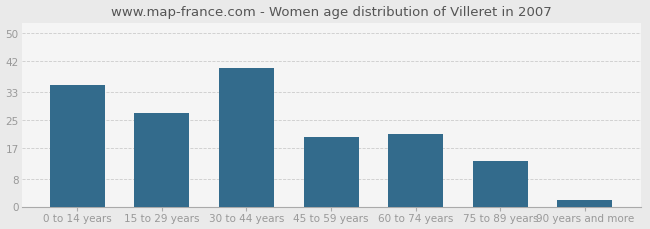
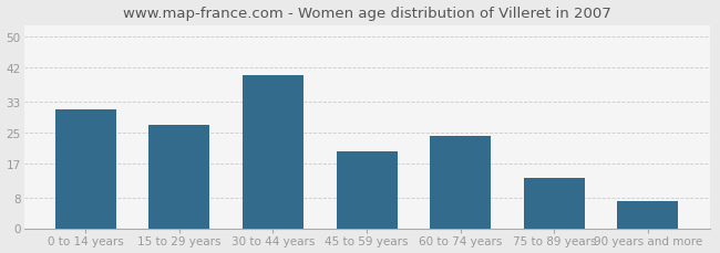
0 to 14 years: 35 -> 31
60 to 74 years: 21 -> 24
90 years and more: 2 -> 7
